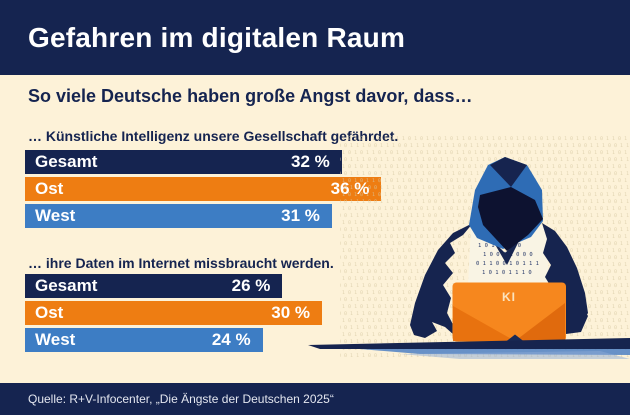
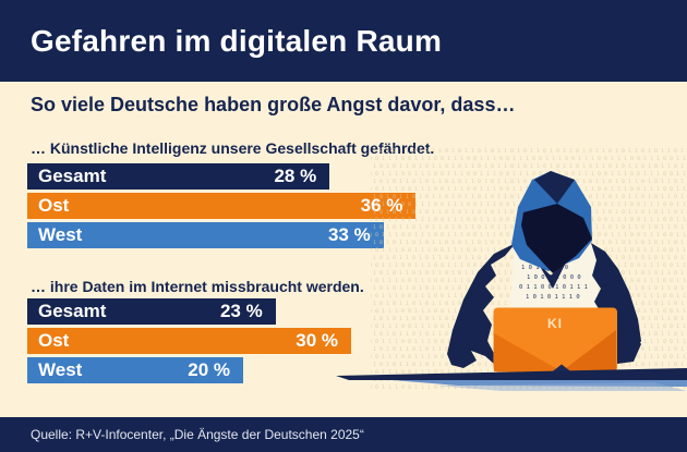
… Künstliche Intelligenz unsere Gesellschaft gefährdet./Gesamt: 32 -> 28
… Künstliche Intelligenz unsere Gesellschaft gefährdet./West: 31 -> 33
… ihre Daten im Internet missbraucht werden./Gesamt: 26 -> 23
… ihre Daten im Internet missbraucht werden./West: 24 -> 20
